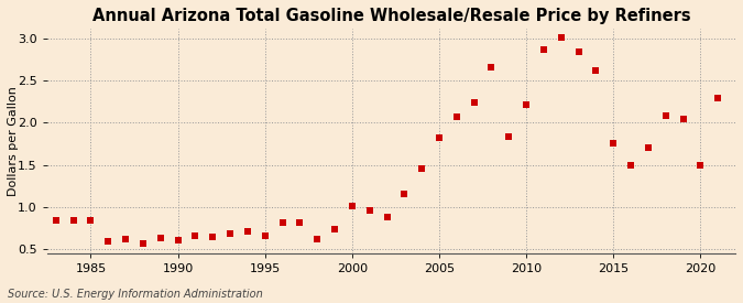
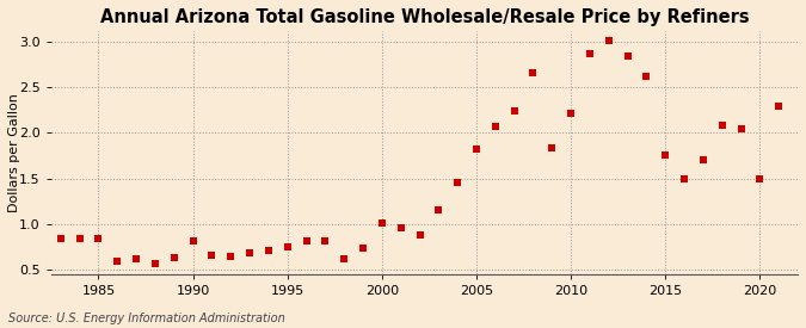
1990: 0.60 -> 0.81
1995: 0.66 -> 0.75
